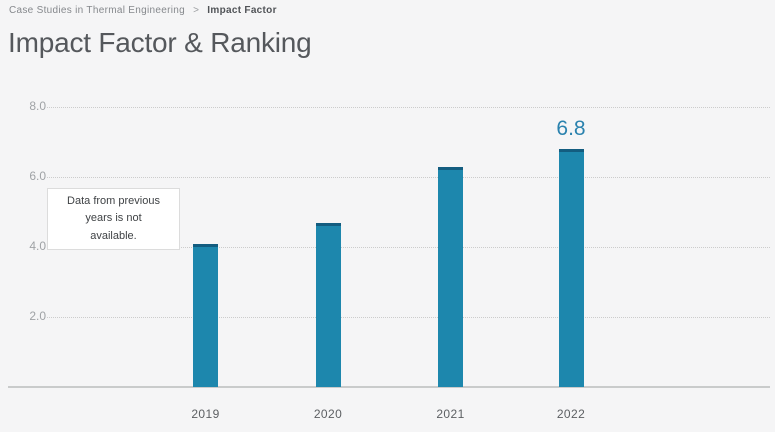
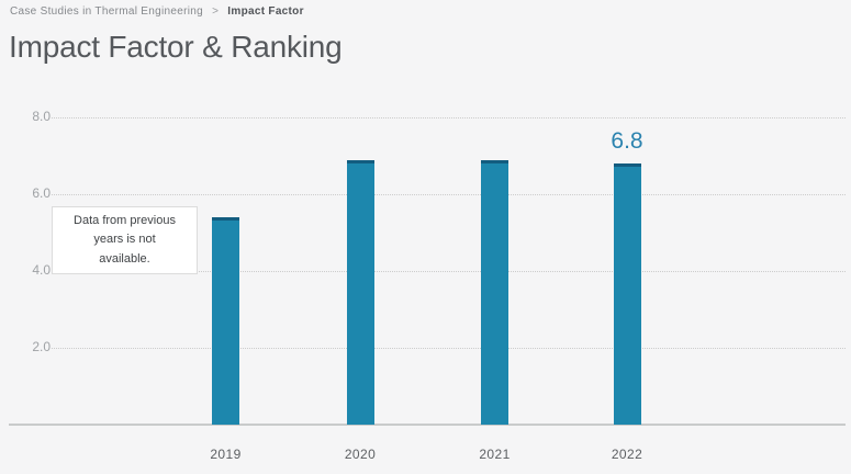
2019: 4.1 -> 5.4
2020: 4.7 -> 6.9
2021: 6.3 -> 6.9
